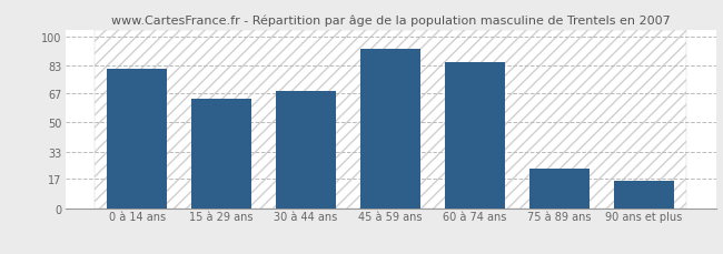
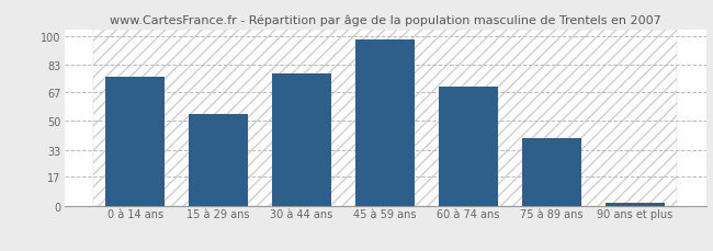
0 à 14 ans: 81 -> 76
15 à 29 ans: 64 -> 54
30 à 44 ans: 68 -> 78
45 à 59 ans: 93 -> 98
60 à 74 ans: 85 -> 70
75 à 89 ans: 23 -> 40
90 ans et plus: 16 -> 2
